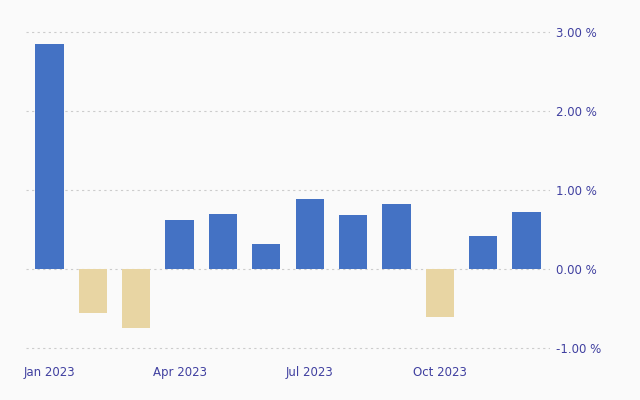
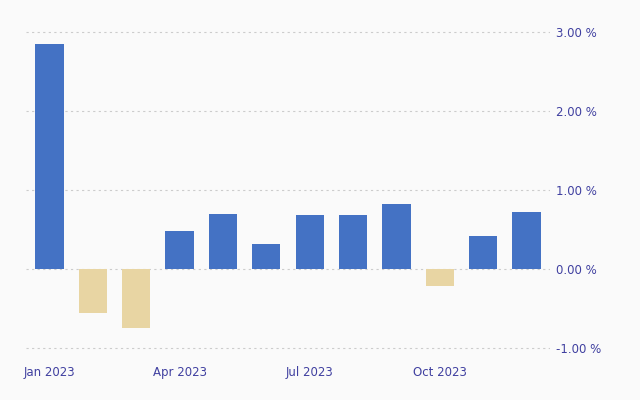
Apr 2023: 0.62 % -> 0.48 %
Jul 2023: 0.88 % -> 0.68 %
Oct 2023: -0.60 % -> -0.22 %
